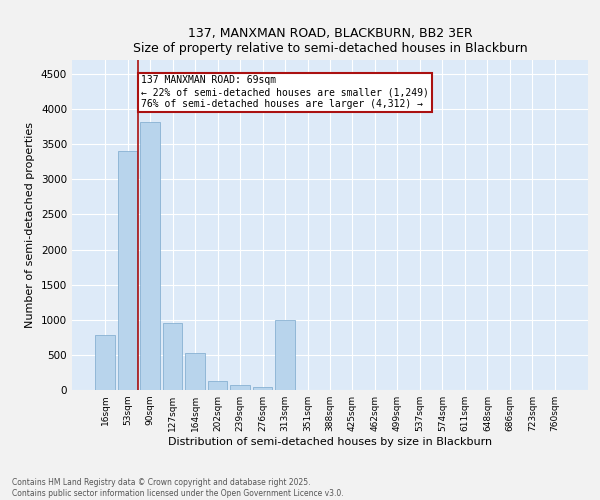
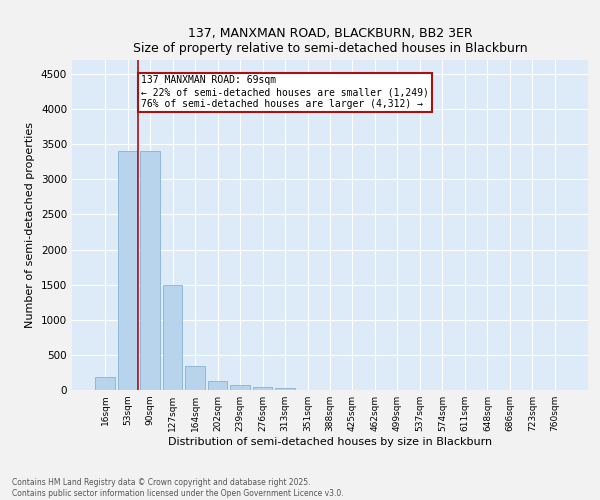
16sqm: 780 -> 190
90sqm: 3820 -> 3400
127sqm: 960 -> 1500
164sqm: 520 -> 340
313sqm: 1000 -> 20
